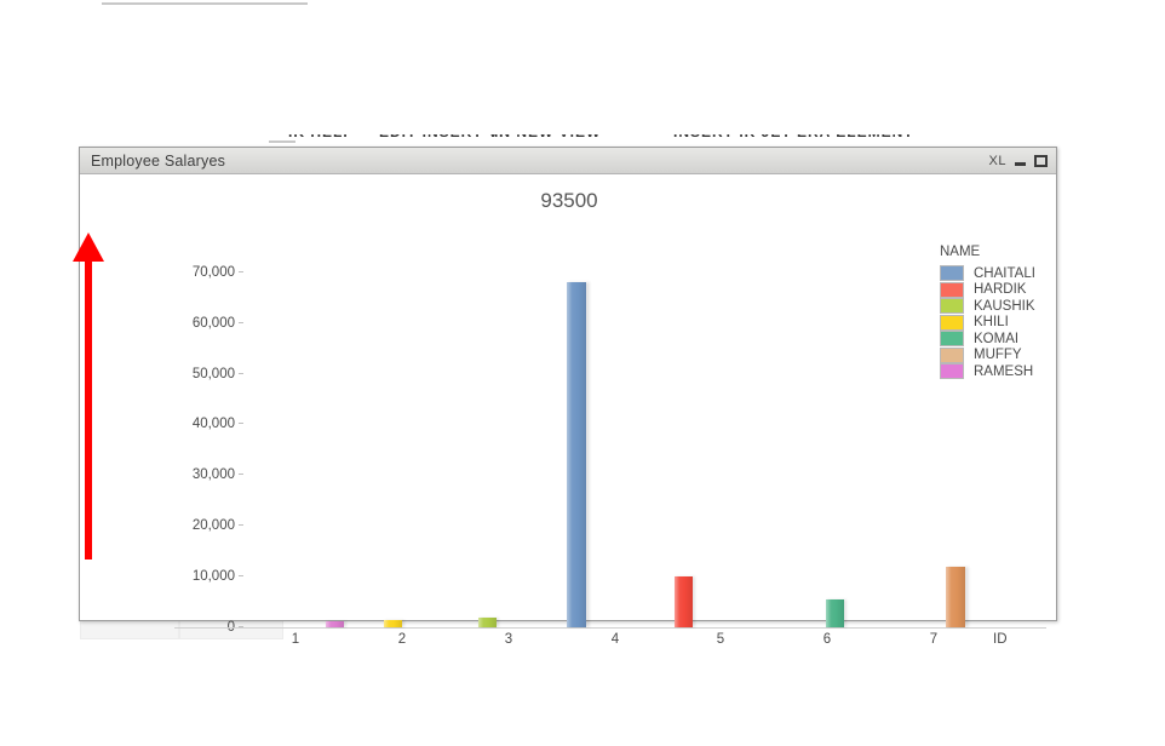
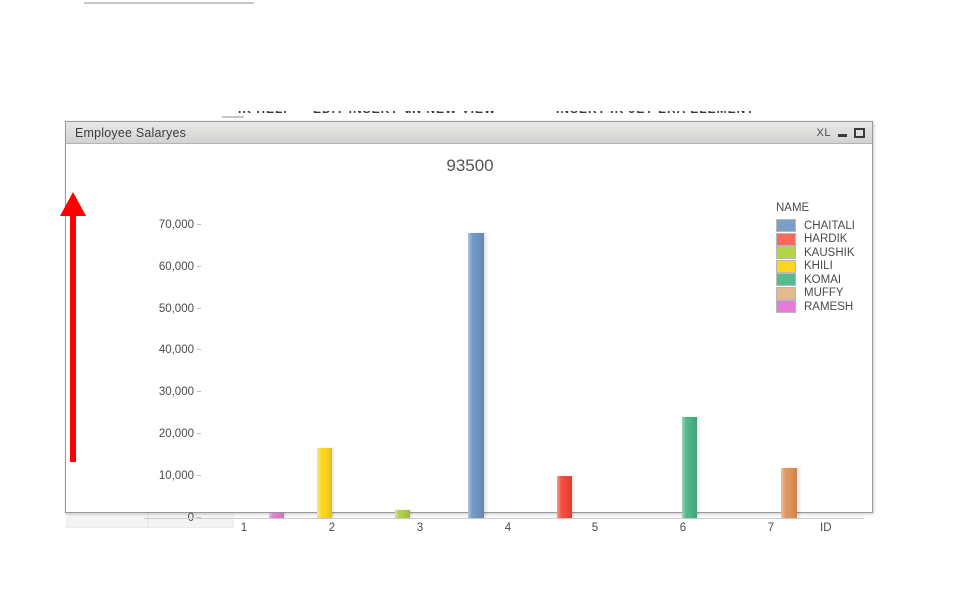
2: 1000 -> 16000
6: 5000 -> 23000
